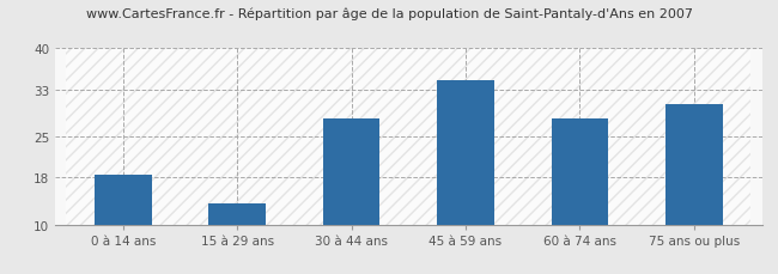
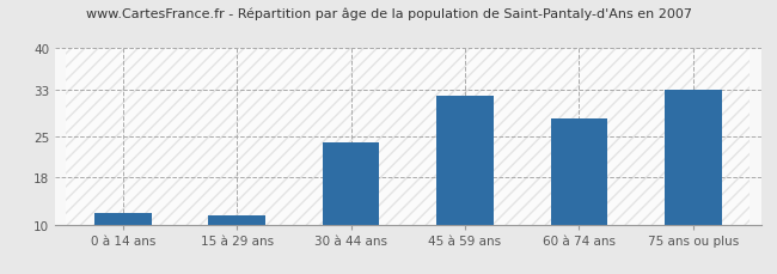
0 à 14 ans: 18.5 -> 12.0
15 à 29 ans: 13.5 -> 11.5
30 à 44 ans: 28.0 -> 24.0
45 à 59 ans: 34.5 -> 32.0
75 ans ou plus: 30.5 -> 33.0
